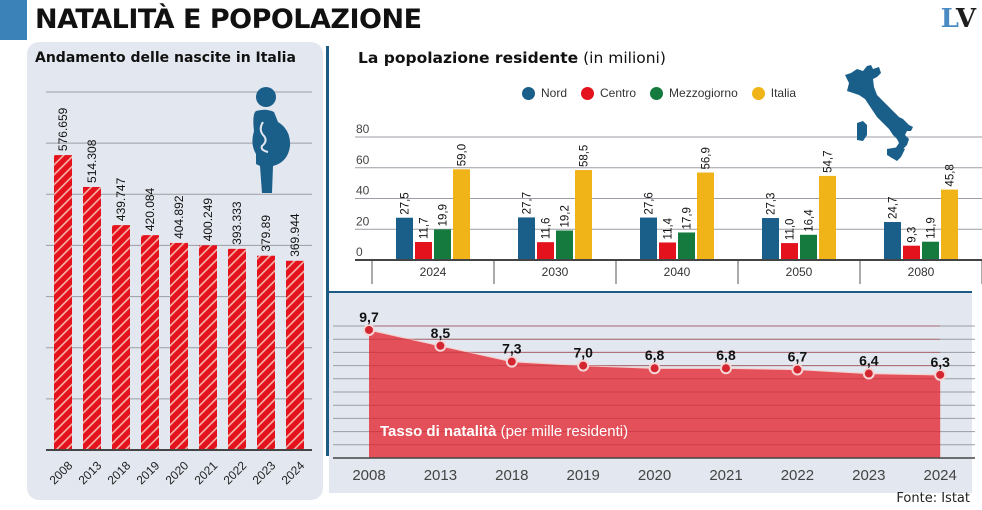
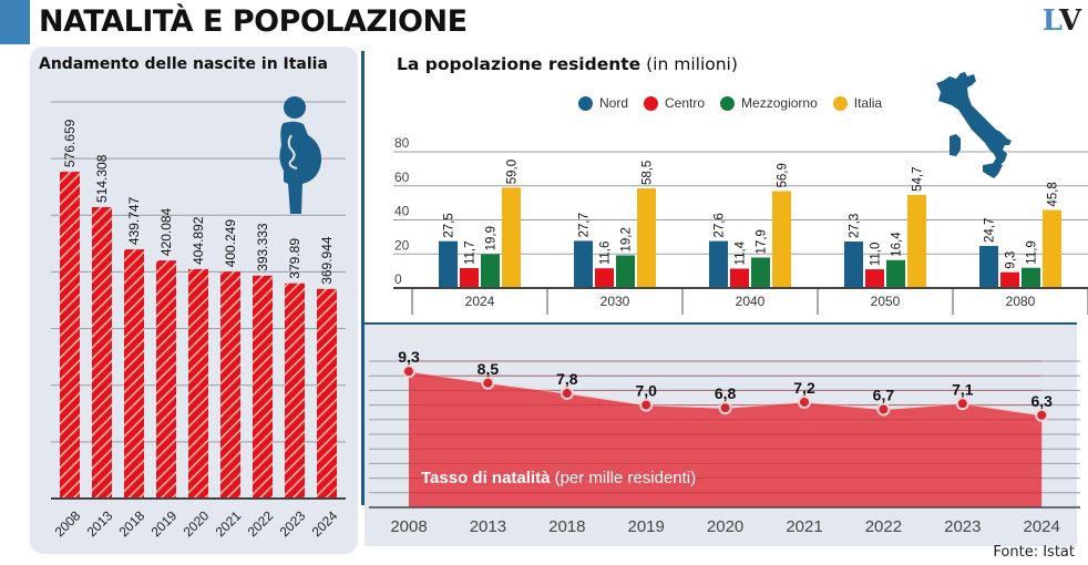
Tasso di natalità/2008: 9,7 -> 9,3
Tasso di natalità/2018: 7,3 -> 7,8
Tasso di natalità/2021: 6,8 -> 7,2
Tasso di natalità/2023: 6,4 -> 7,1
